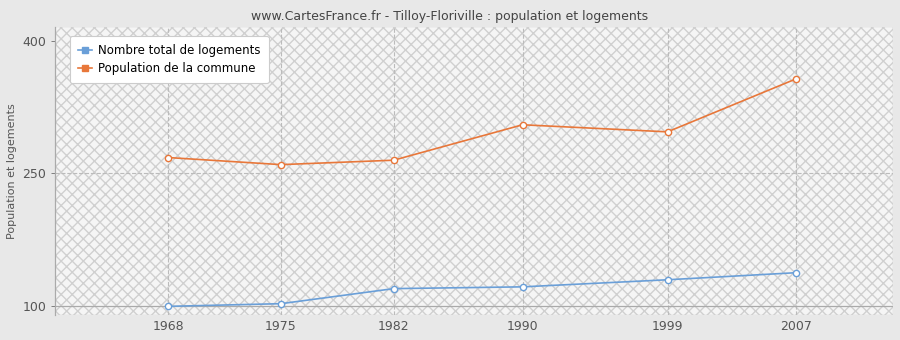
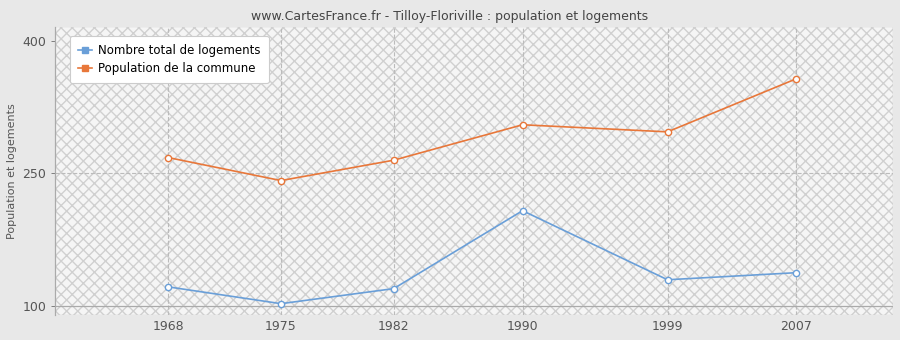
Nombre total de logements/1968: 100 -> 122
Population de la commune/1975: 260 -> 242
Nombre total de logements/1990: 122 -> 208
